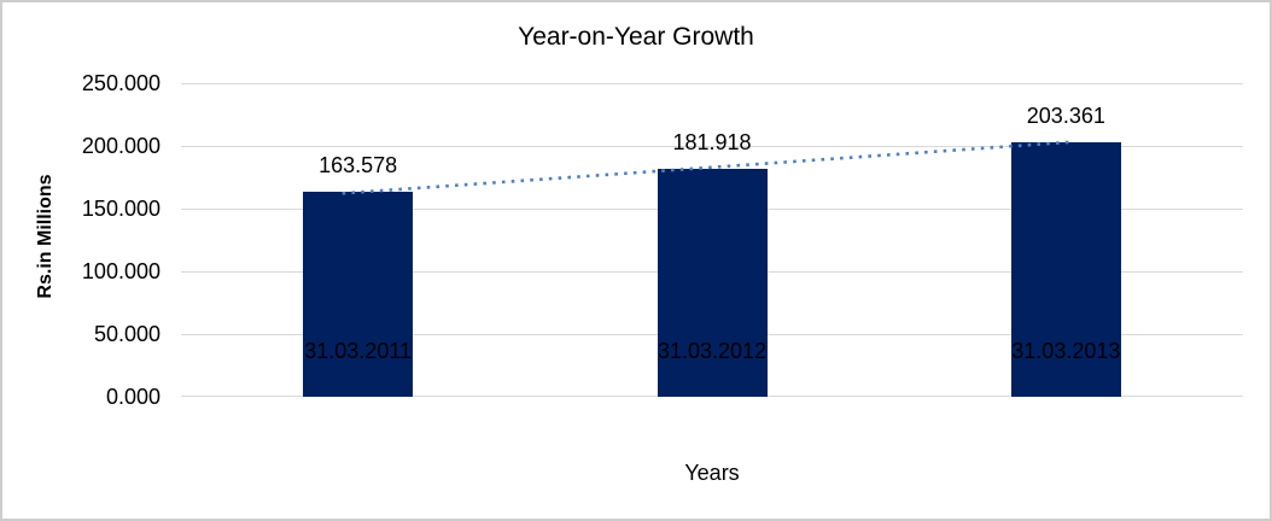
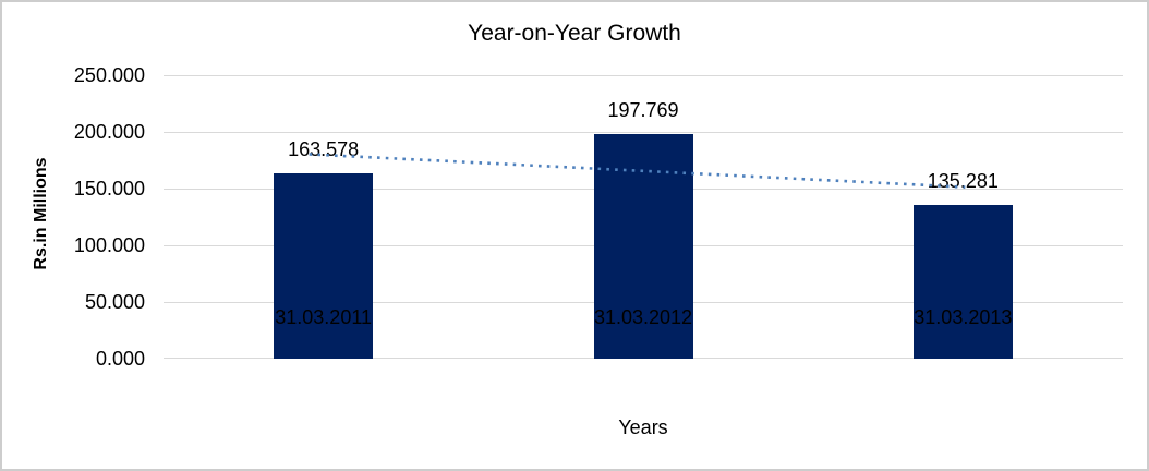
31.03.2012: 181.918 -> 197.769
31.03.2013: 203.361 -> 135.281
